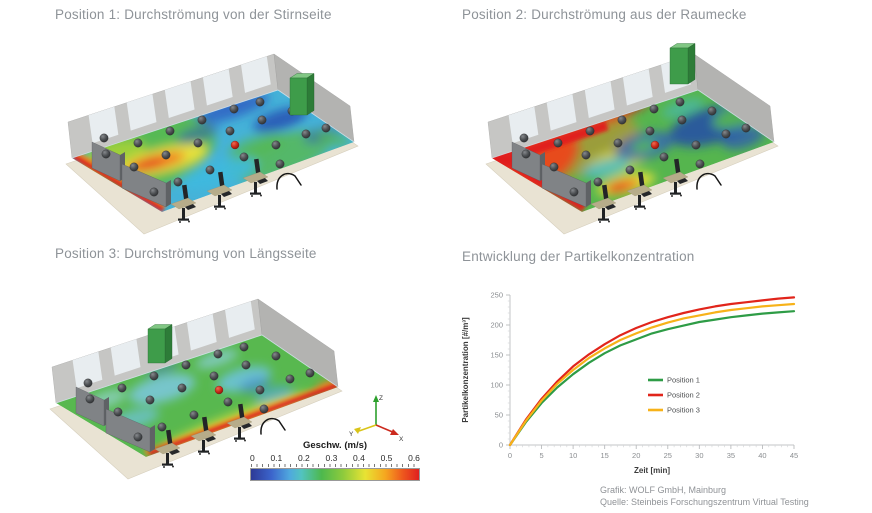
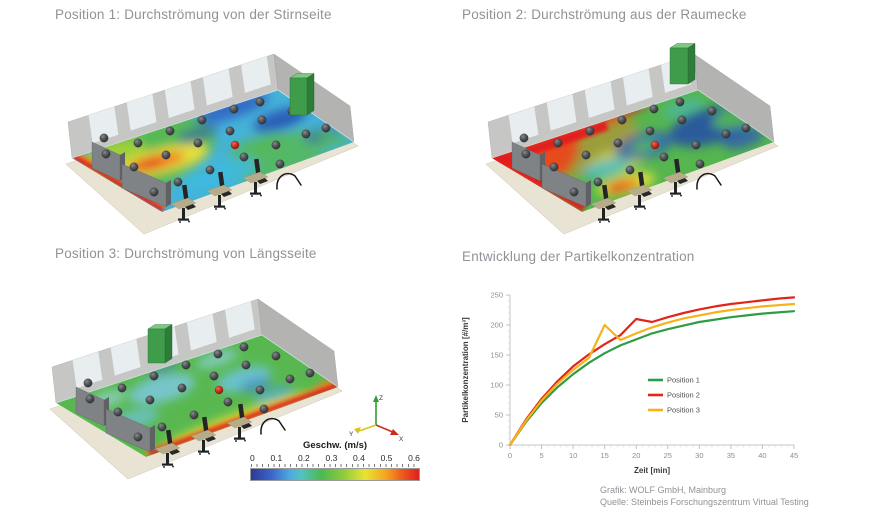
Position 3/15: 160 -> 200
Position 2/20: 200 -> 210
